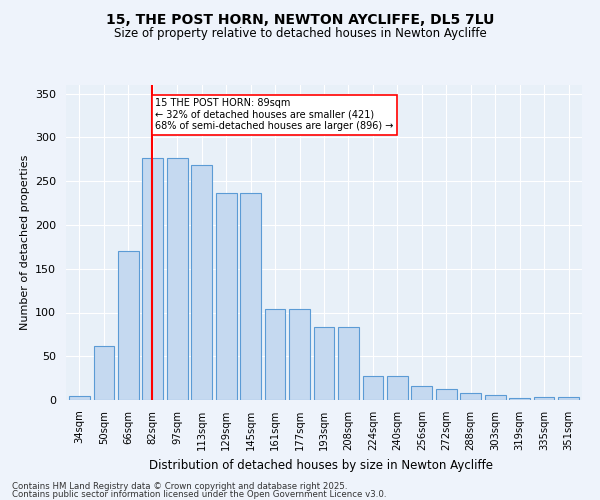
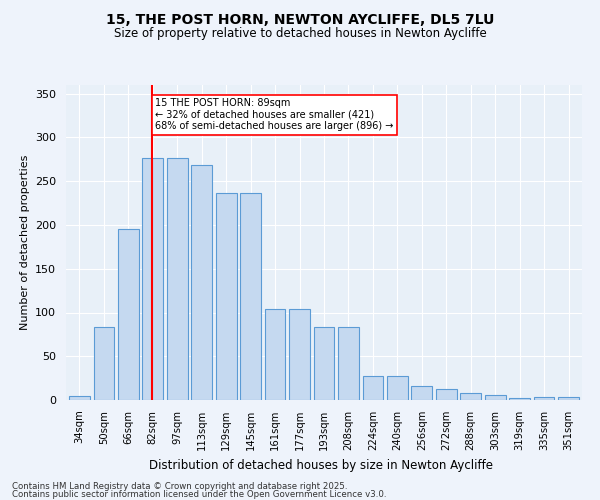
50sqm: 62 -> 84
66sqm: 170 -> 195
